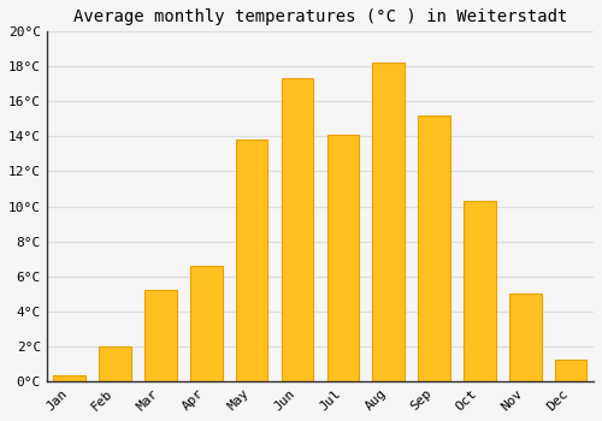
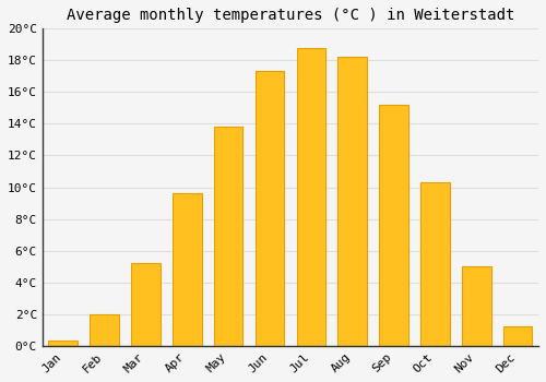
Apr: 6.6°C -> 9.6°C
Jul: 14.1°C -> 18.8°C
